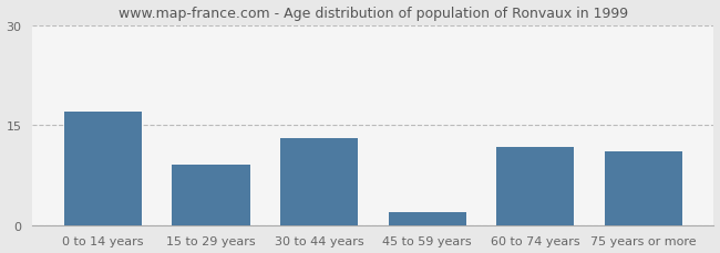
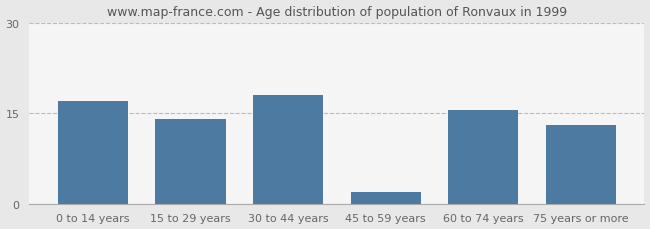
15 to 29 years: 9.0 -> 14.0
30 to 44 years: 13.0 -> 18.0
60 to 74 years: 11.8 -> 15.5
75 years or more: 11.0 -> 13.0
